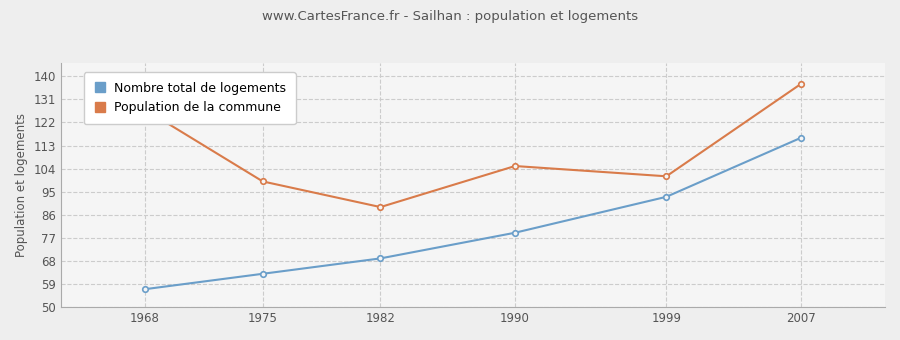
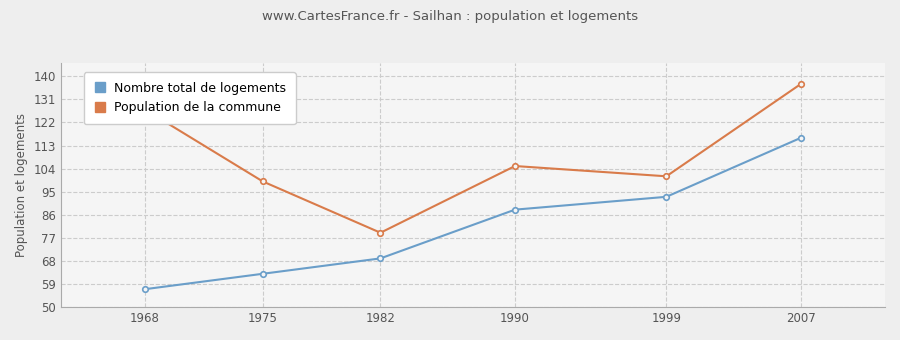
Population de la commune/1982: 89 -> 79
Nombre total de logements/1990: 79 -> 88
